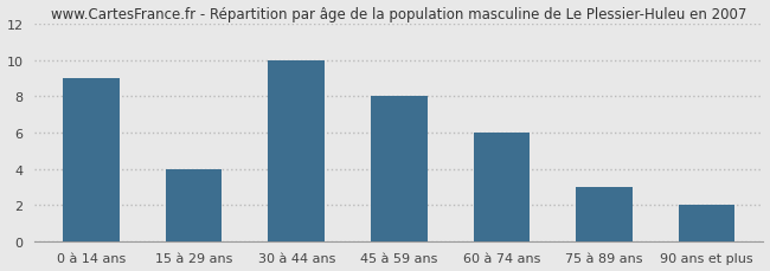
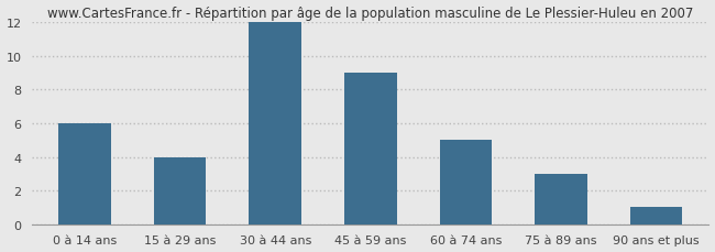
0 à 14 ans: 9 -> 6
30 à 44 ans: 10 -> 12
45 à 59 ans: 8 -> 9
60 à 74 ans: 6 -> 5
90 ans et plus: 2 -> 1
